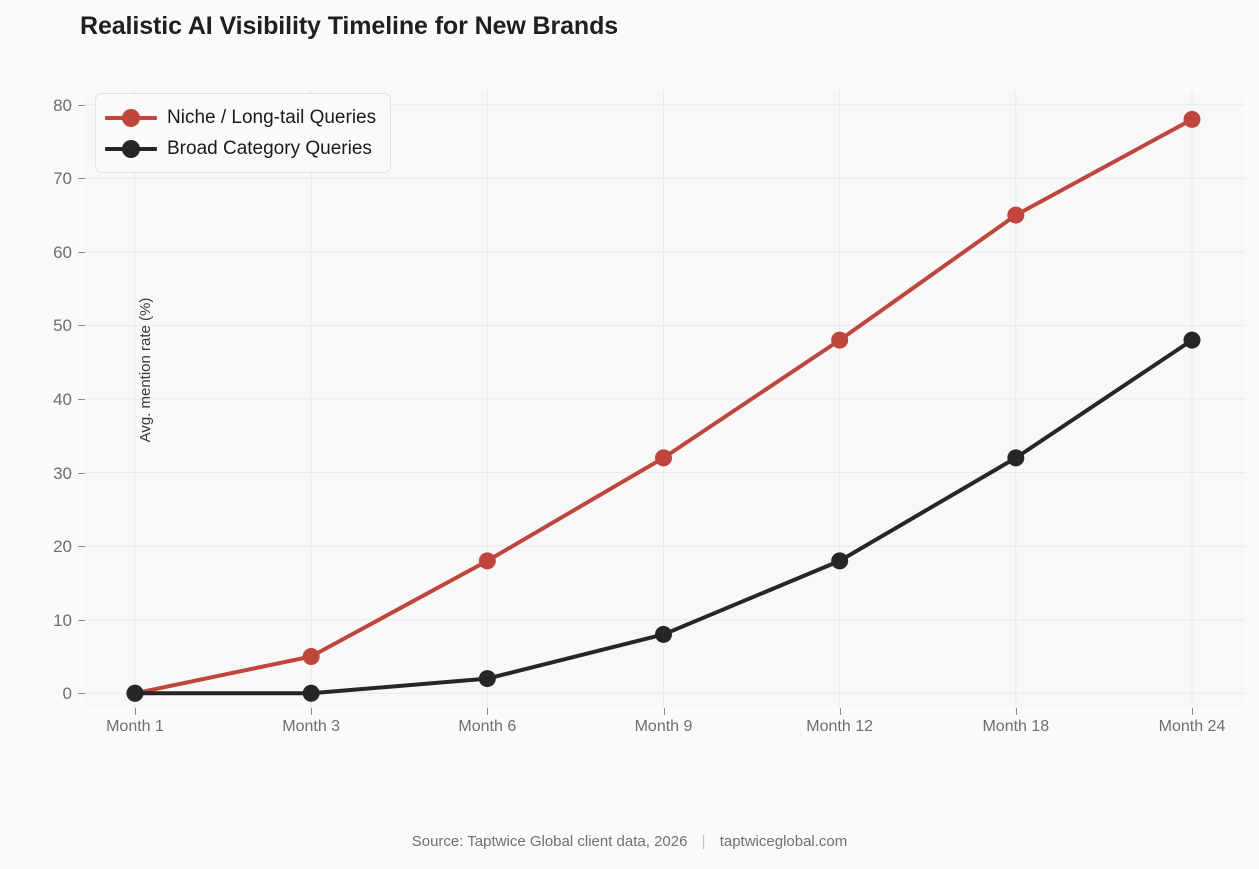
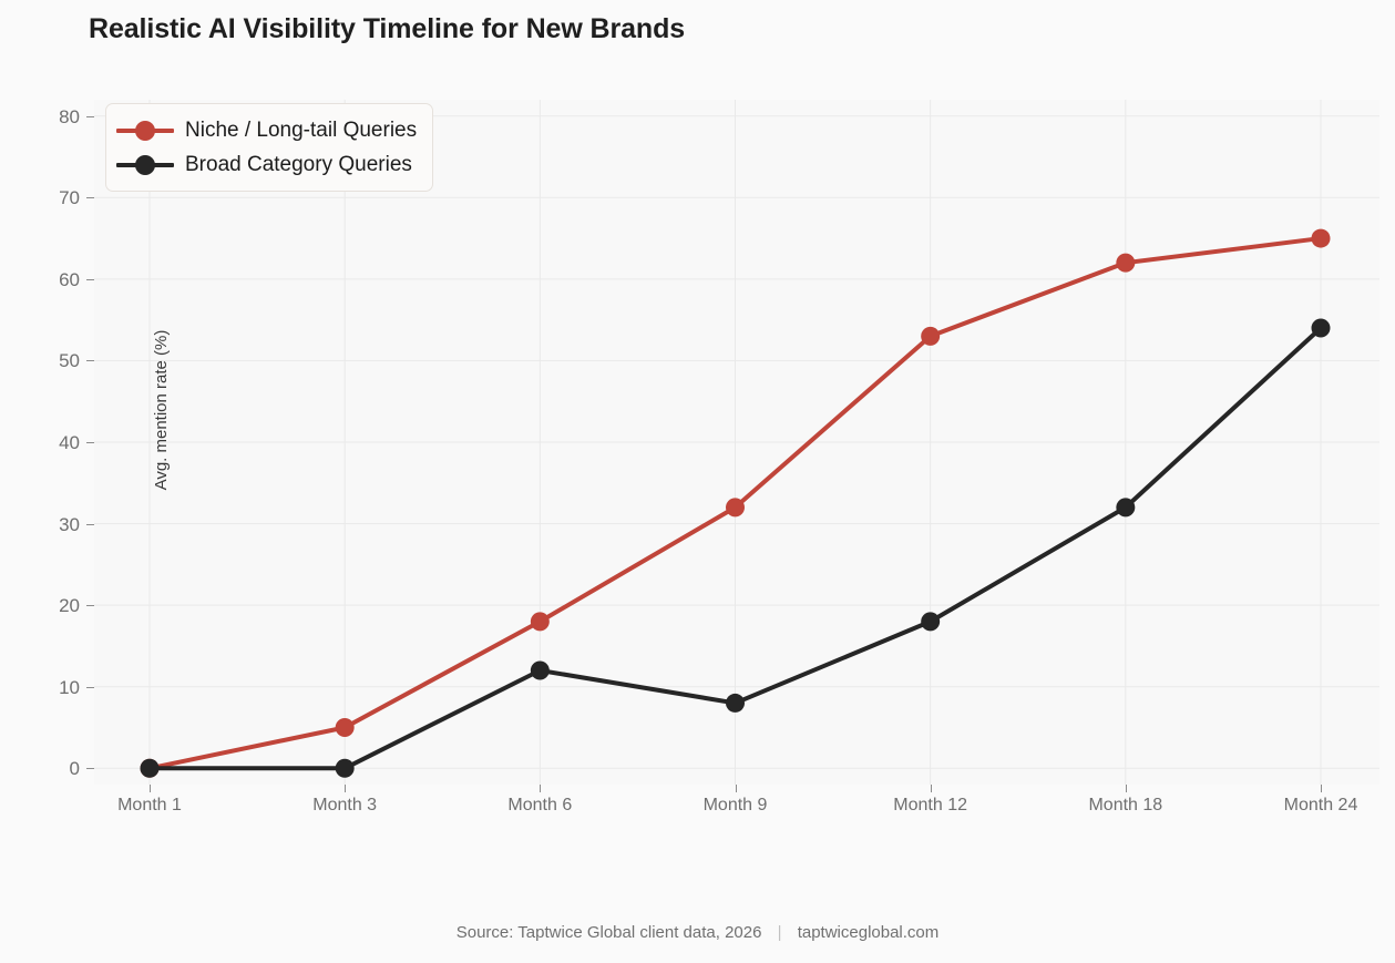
Broad Category Queries/Month 6: 2 -> 12
Niche / Long-tail Queries/Month 12: 48 -> 53
Niche / Long-tail Queries/Month 18: 65 -> 62
Niche / Long-tail Queries/Month 24: 78 -> 65
Broad Category Queries/Month 24: 48 -> 54
